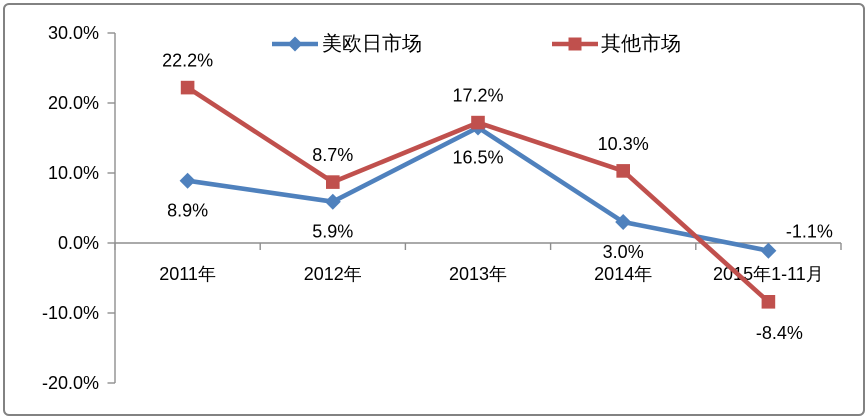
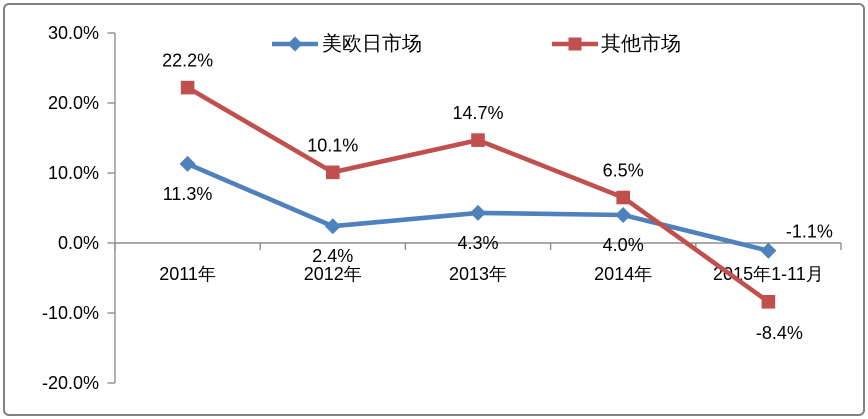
美欧日市场/2011年: 8.9% -> 11.3%
美欧日市场/2012年: 5.9% -> 2.4%
其他市场/2012年: 8.7% -> 10.1%
美欧日市场/2013年: 16.5% -> 4.3%
其他市场/2013年: 17.2% -> 14.7%
美欧日市场/2014年: 3.0% -> 4.0%
其他市场/2014年: 10.3% -> 6.5%
